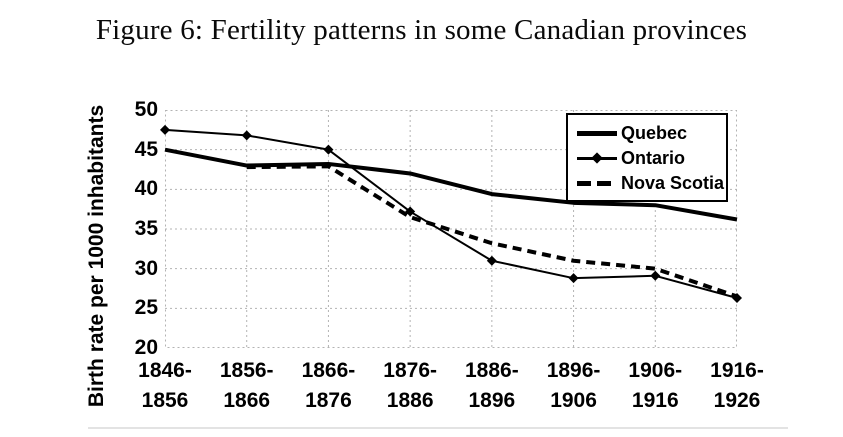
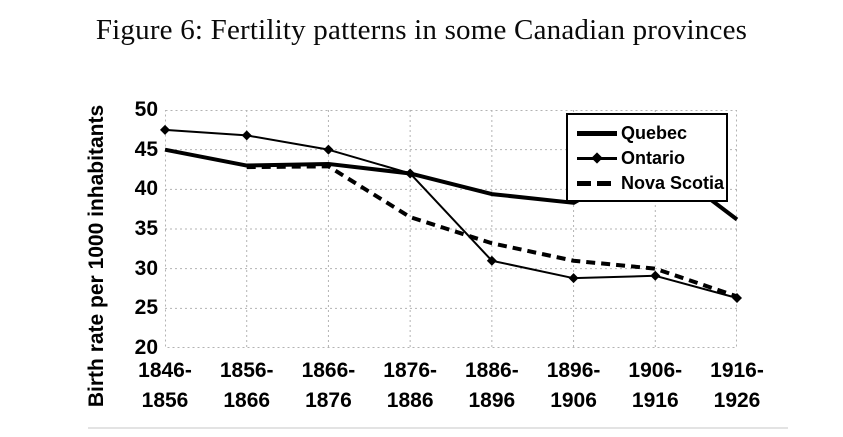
Ontario/1876-1886: 37 -> 42
Quebec/1906-1916: 38 -> 44
